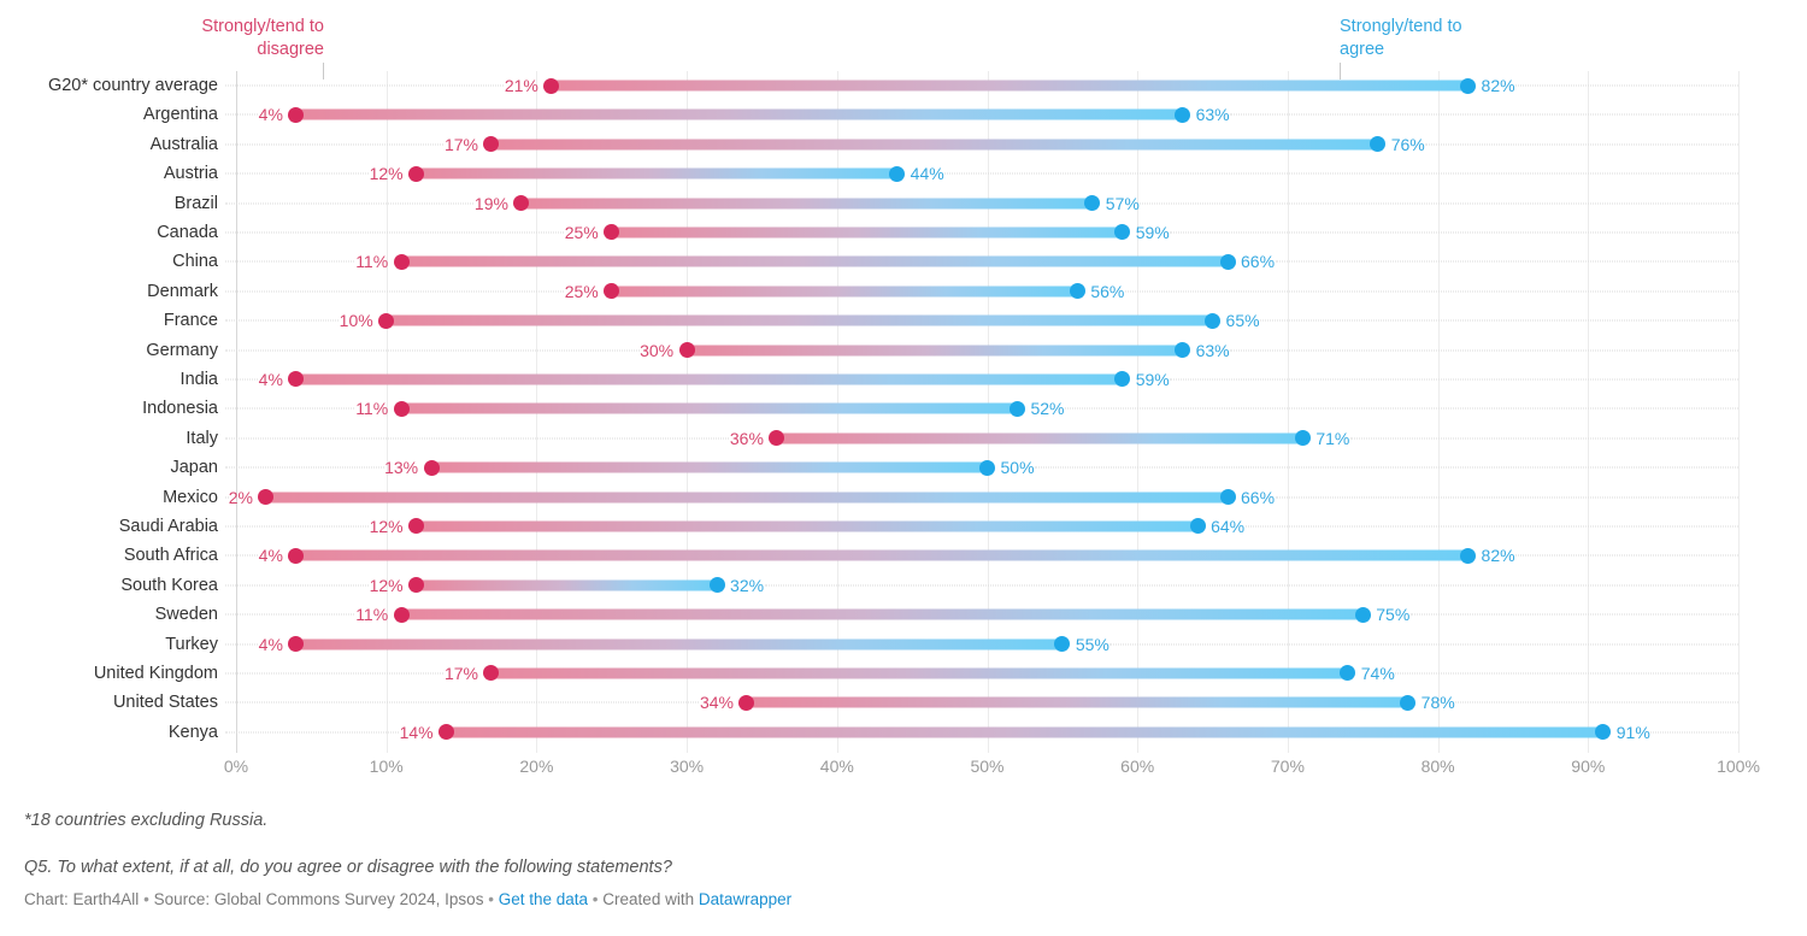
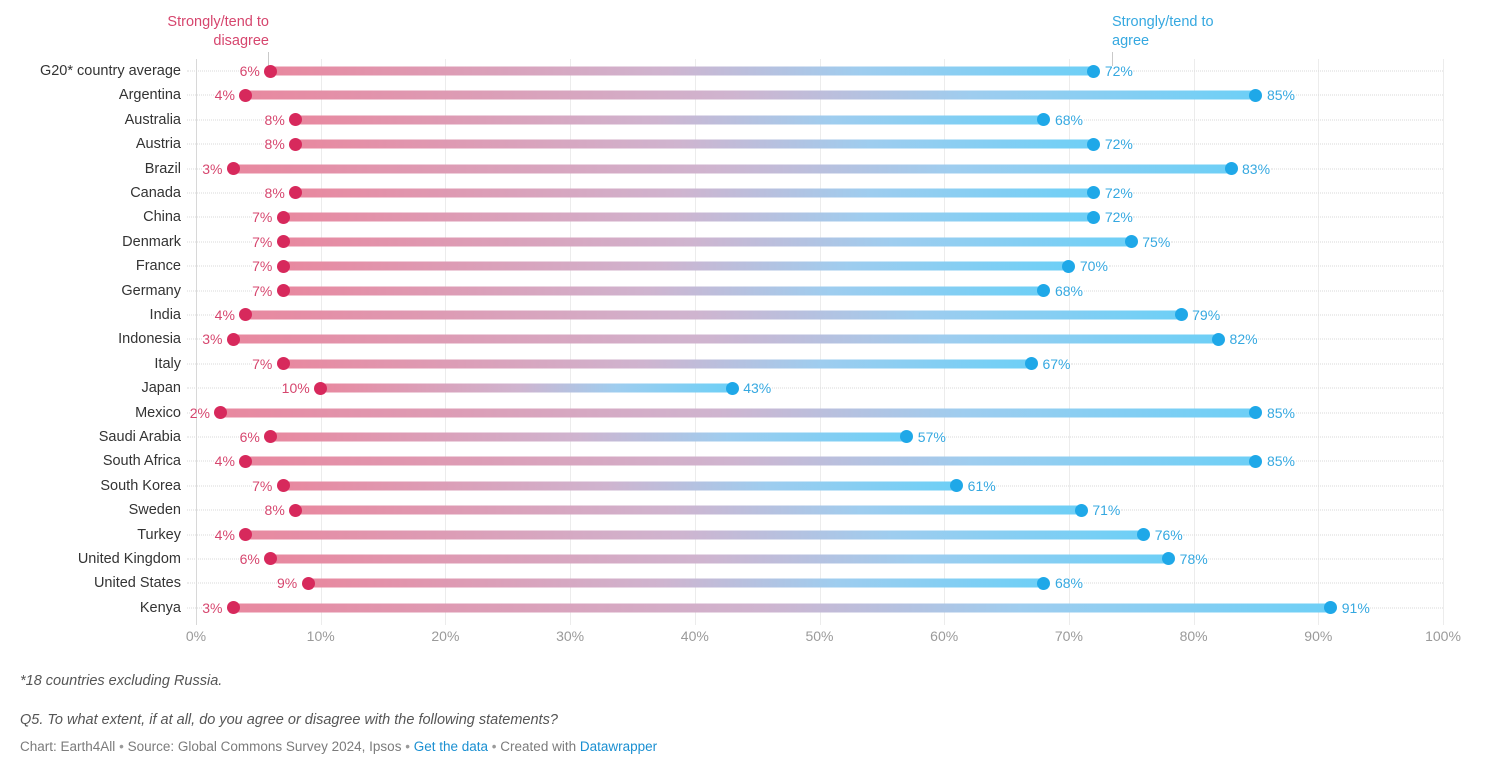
Strongly/tend to disagree/G20* country average: 21% -> 6%
Strongly/tend to agree/G20* country average: 82% -> 72%
Strongly/tend to agree/Argentina: 63% -> 85%
Strongly/tend to disagree/Australia: 17% -> 8%
Strongly/tend to agree/Australia: 76% -> 68%
Strongly/tend to disagree/Austria: 12% -> 8%
Strongly/tend to agree/Austria: 44% -> 72%
Strongly/tend to disagree/Brazil: 19% -> 3%
Strongly/tend to agree/Brazil: 57% -> 83%
Strongly/tend to disagree/Canada: 25% -> 8%
Strongly/tend to agree/Canada: 59% -> 72%
Strongly/tend to disagree/China: 11% -> 7%
Strongly/tend to agree/China: 66% -> 72%
Strongly/tend to disagree/Denmark: 25% -> 7%
Strongly/tend to agree/Denmark: 56% -> 75%
Strongly/tend to disagree/France: 10% -> 7%
Strongly/tend to agree/France: 65% -> 70%
Strongly/tend to disagree/Germany: 30% -> 7%
Strongly/tend to agree/Germany: 63% -> 68%
Strongly/tend to agree/India: 59% -> 79%
Strongly/tend to disagree/Indonesia: 11% -> 3%
Strongly/tend to agree/Indonesia: 52% -> 82%
Strongly/tend to disagree/Italy: 36% -> 7%
Strongly/tend to agree/Italy: 71% -> 67%
Strongly/tend to disagree/Japan: 13% -> 10%
Strongly/tend to agree/Japan: 50% -> 43%
Strongly/tend to agree/Mexico: 66% -> 85%
Strongly/tend to disagree/Saudi Arabia: 12% -> 6%
Strongly/tend to agree/Saudi Arabia: 64% -> 57%
Strongly/tend to agree/South Africa: 82% -> 85%
Strongly/tend to disagree/South Korea: 12% -> 7%
Strongly/tend to agree/South Korea: 32% -> 61%
Strongly/tend to disagree/Sweden: 11% -> 8%
Strongly/tend to agree/Sweden: 75% -> 71%
Strongly/tend to agree/Turkey: 55% -> 76%
Strongly/tend to disagree/United Kingdom: 17% -> 6%
Strongly/tend to agree/United Kingdom: 74% -> 78%
Strongly/tend to disagree/United States: 34% -> 9%
Strongly/tend to agree/United States: 78% -> 68%
Strongly/tend to disagree/Kenya: 14% -> 3%
